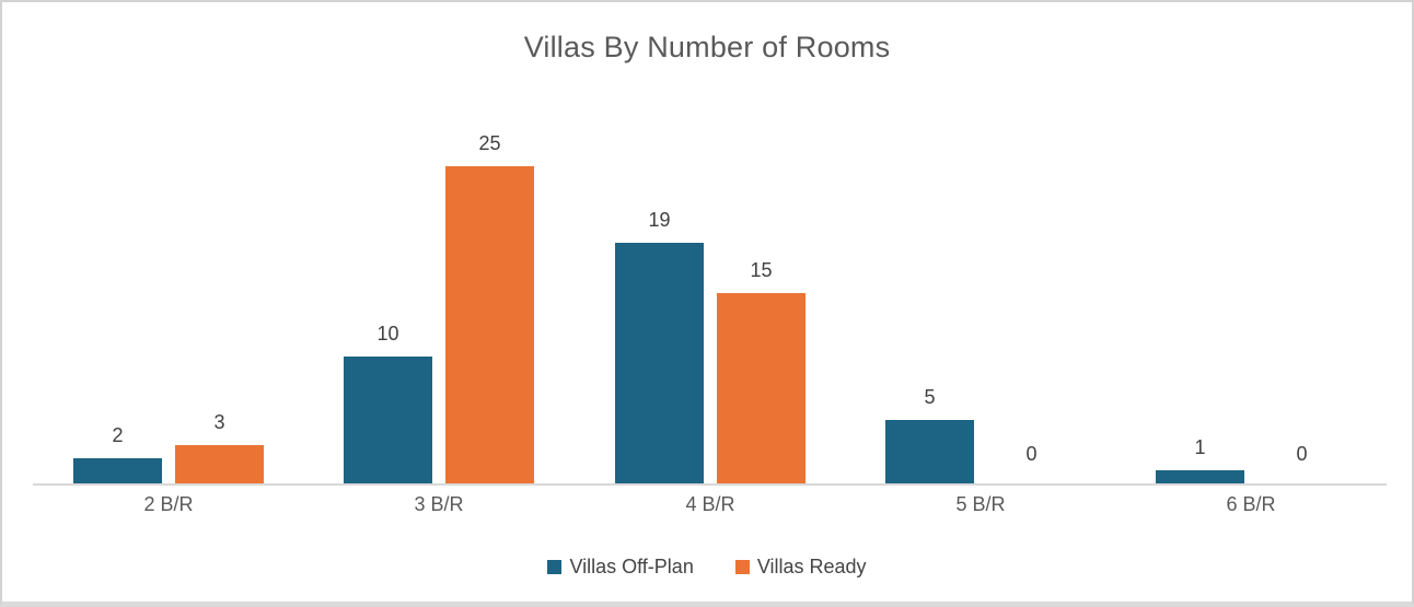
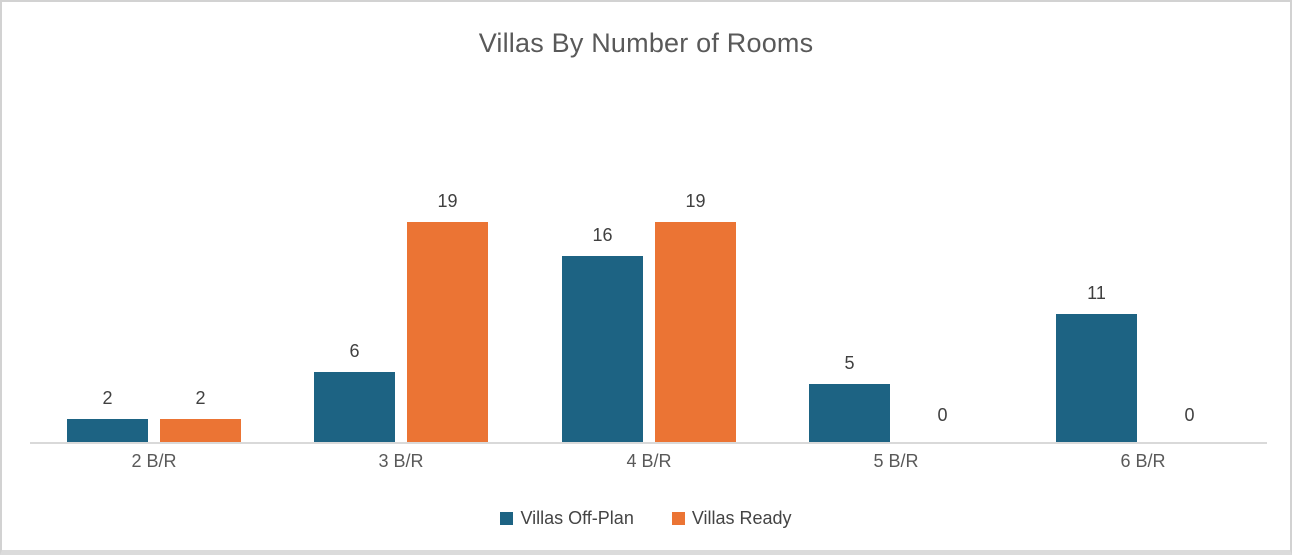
Villas Ready/2 B/R: 3 -> 2
Villas Off-Plan/3 B/R: 10 -> 6
Villas Ready/3 B/R: 25 -> 19
Villas Off-Plan/4 B/R: 19 -> 16
Villas Ready/4 B/R: 15 -> 19
Villas Off-Plan/6 B/R: 1 -> 11
